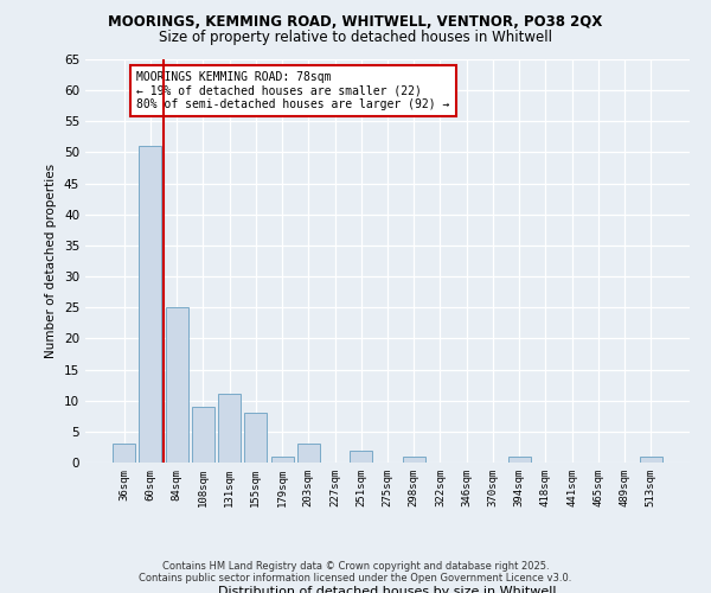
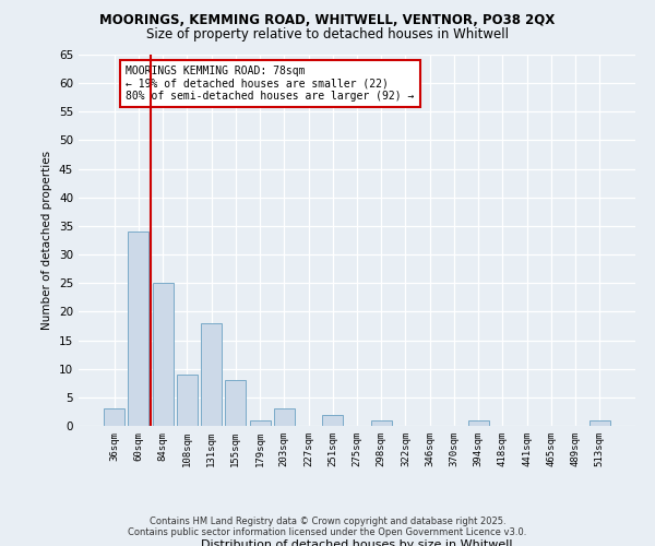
60sqm: 51 -> 34
131sqm: 11 -> 18
